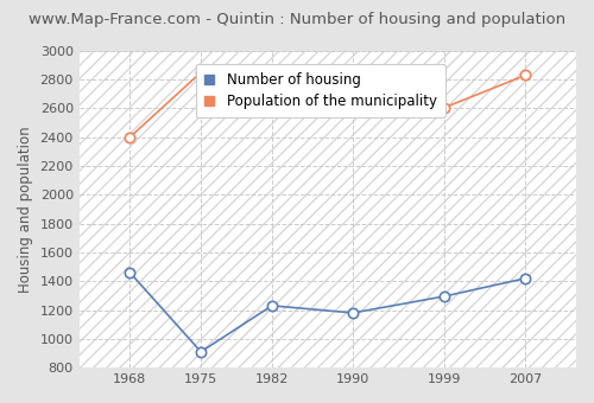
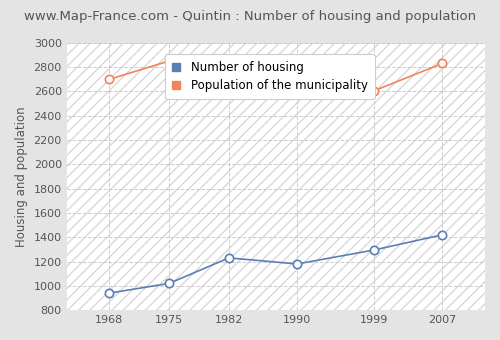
Number of housing/1968: 1460 -> 940
Population of the municipality/1968: 2400 -> 2700
Number of housing/1975: 910 -> 1020
